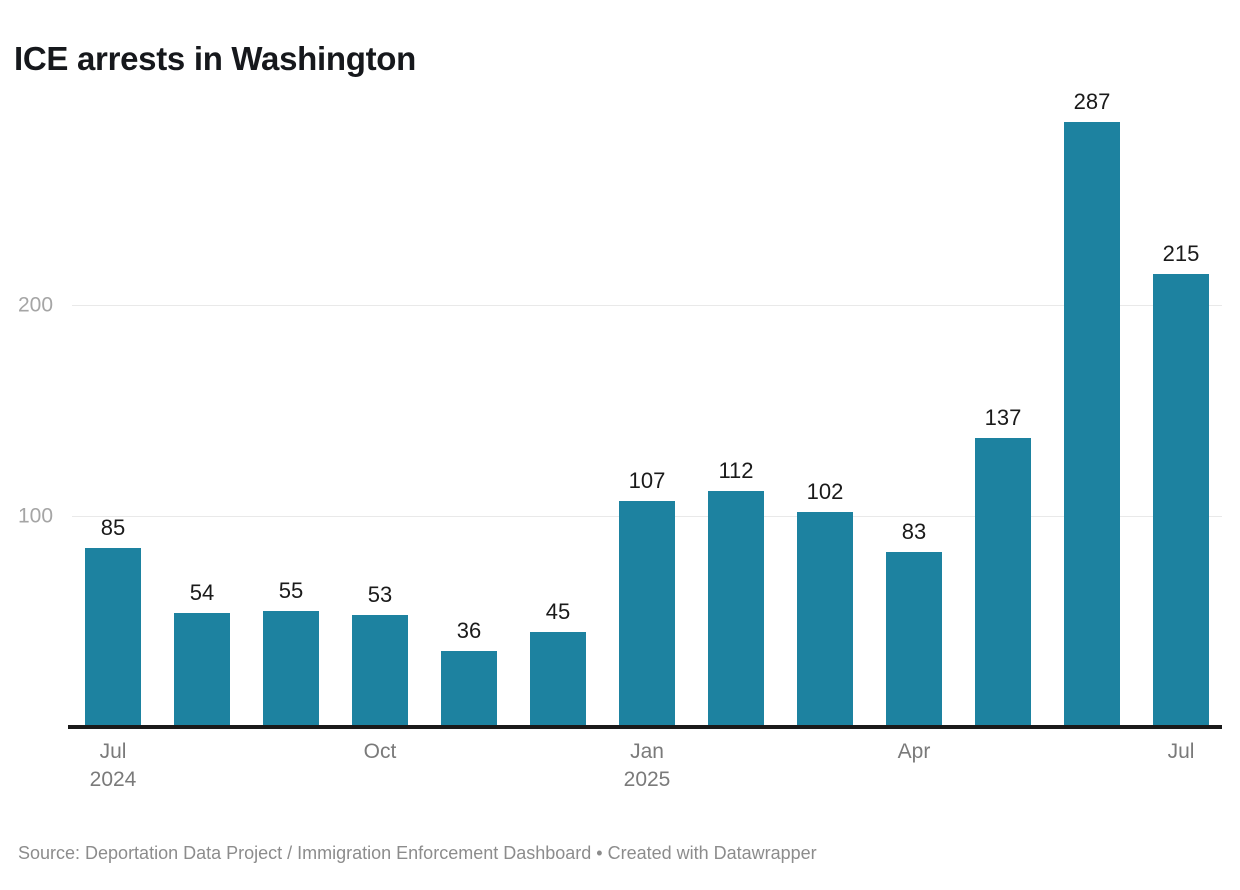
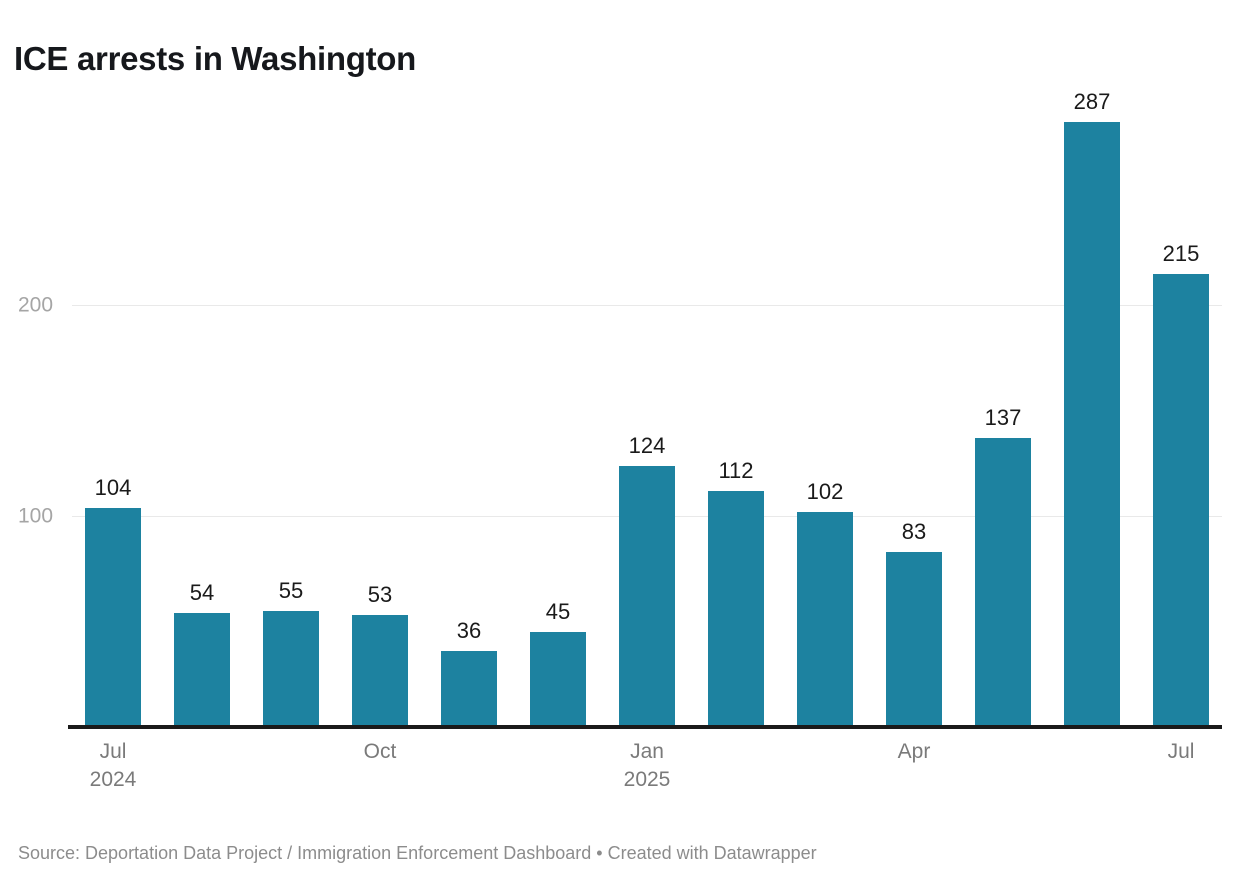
Jul 2024: 85 -> 104
Jan 2025: 107 -> 124
